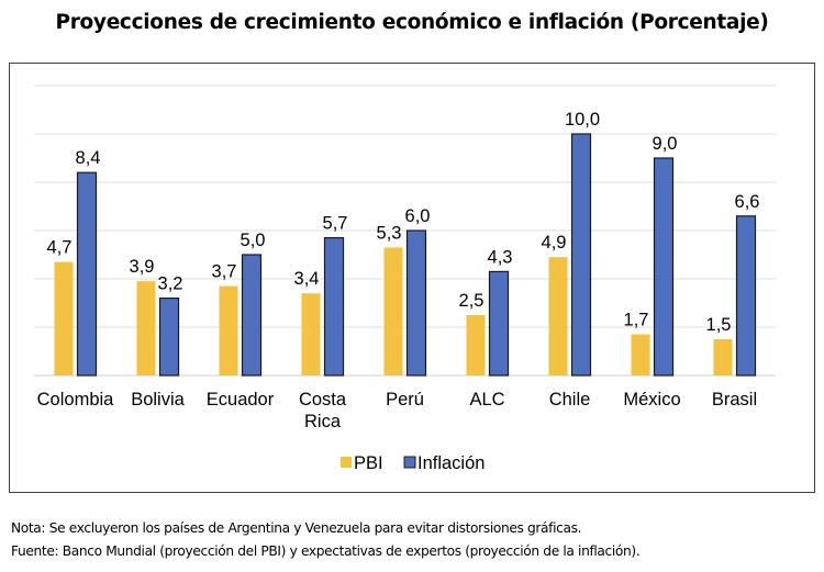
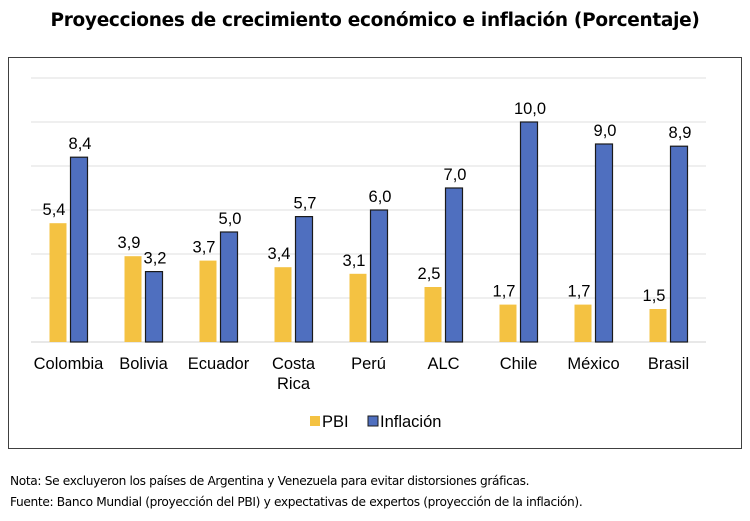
PBI/Colombia: 4,7 -> 5,4
PBI/Perú: 5,3 -> 3,1
Inflación/ALC: 4,3 -> 7,0
PBI/Chile: 4,9 -> 1,7
Inflación/Brasil: 6,6 -> 8,9
